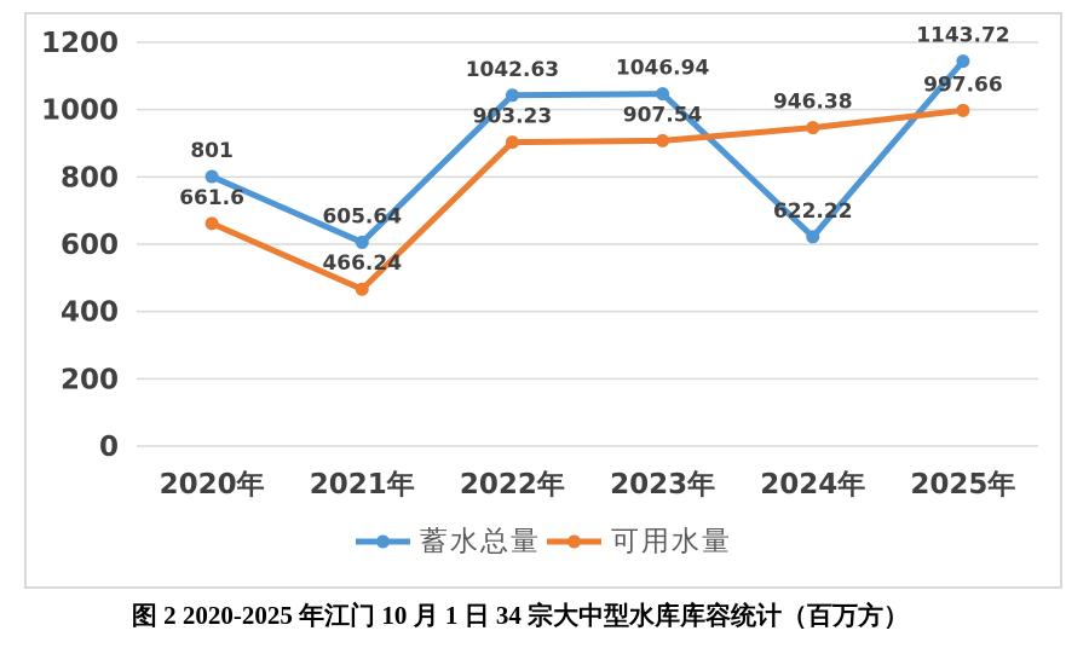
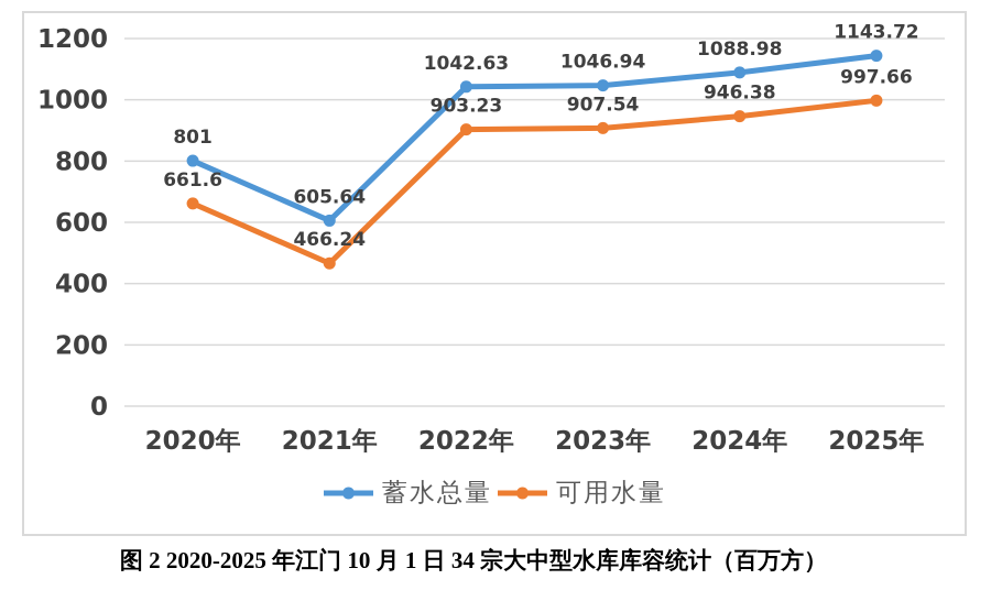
蓄水总量/2024年: 622.22 -> 1088.98
